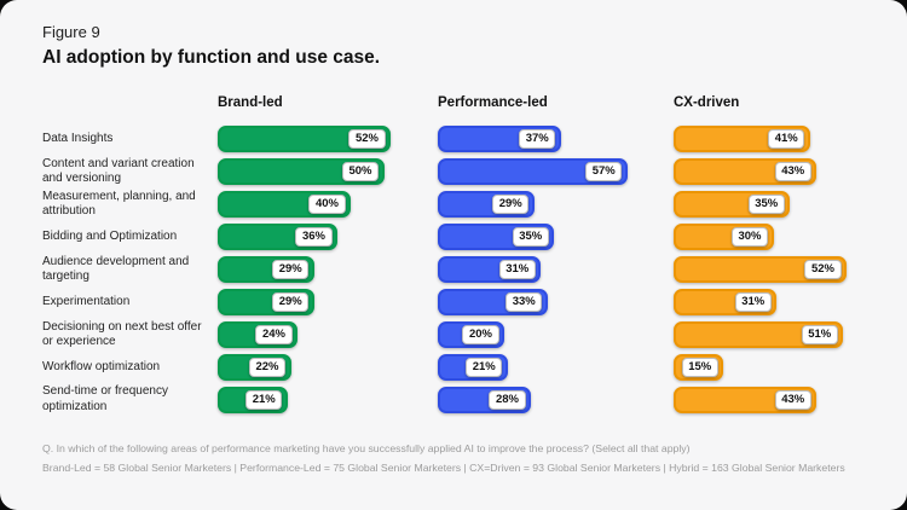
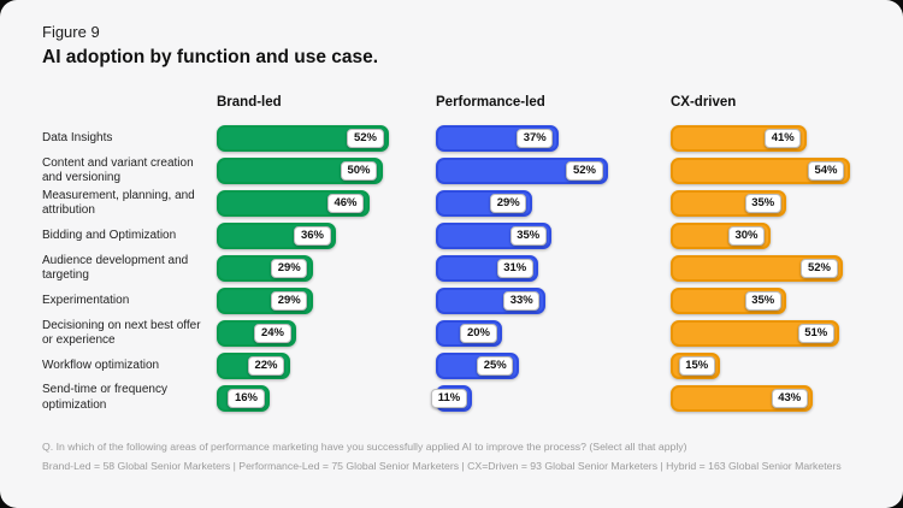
Performance-led/Content and variant creation and versioning: 57% -> 52%
CX-driven/Content and variant creation and versioning: 43% -> 54%
Brand-led/Measurement, planning, and attribution: 40% -> 46%
CX-driven/Experimentation: 31% -> 35%
Performance-led/Workflow optimization: 21% -> 25%
Brand-led/Send-time or frequency optimization: 21% -> 16%
Performance-led/Send-time or frequency optimization: 28% -> 11%
